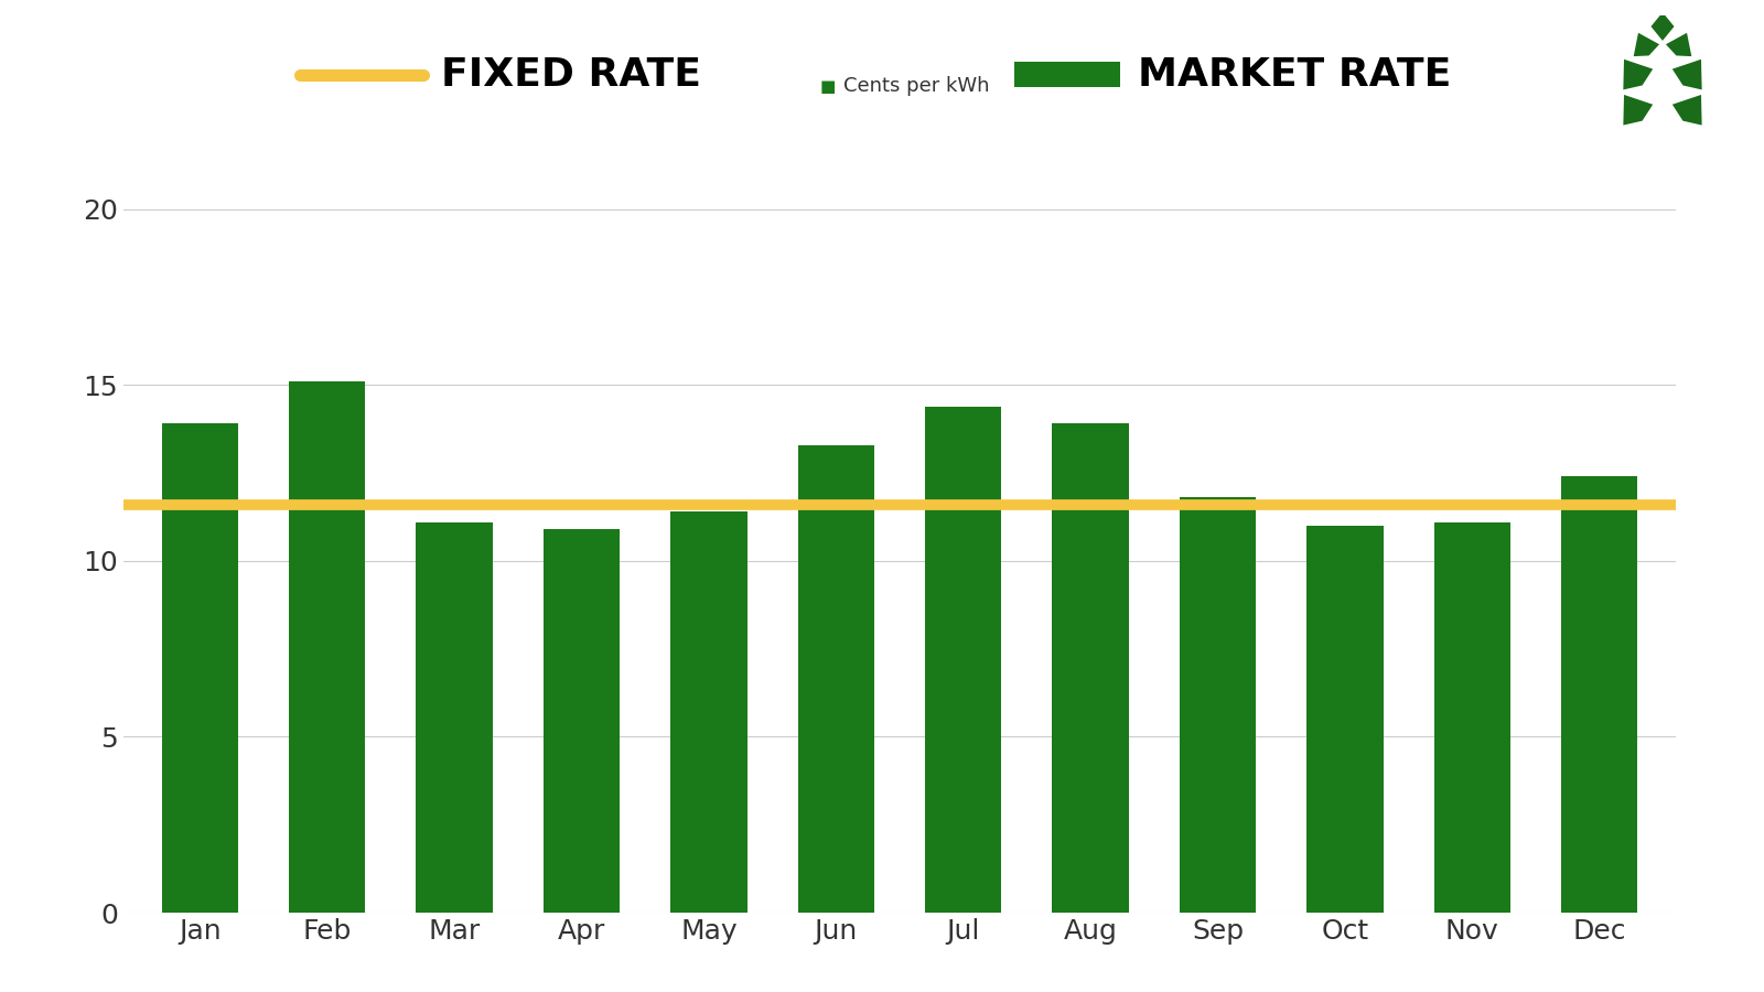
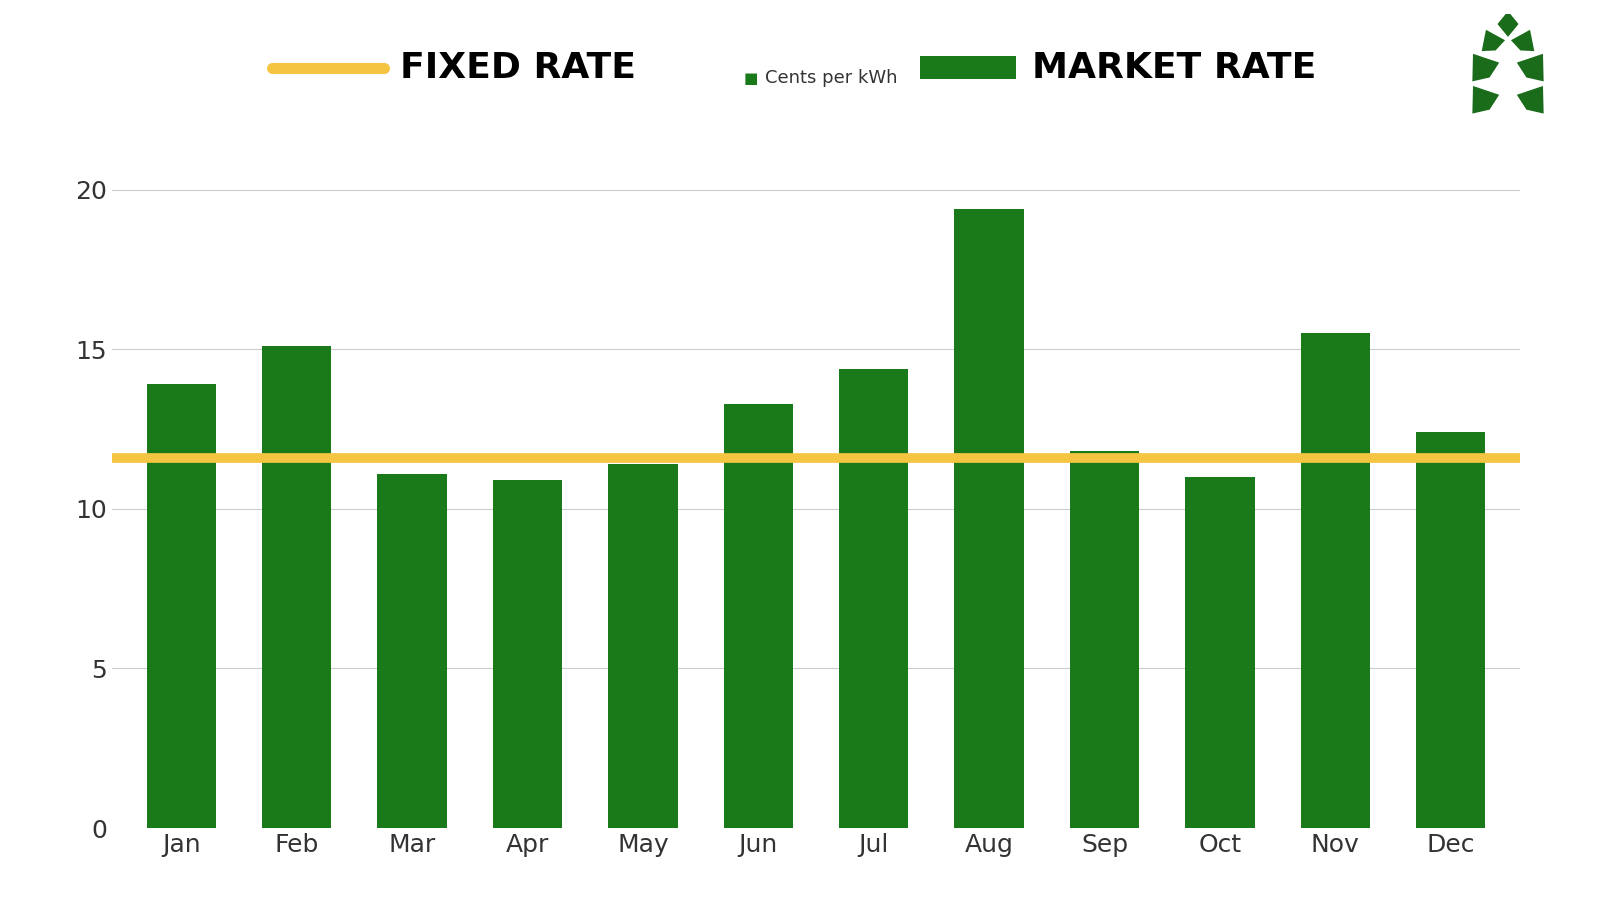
Aug: 13.9 -> 19.4
Nov: 11.1 -> 15.5
